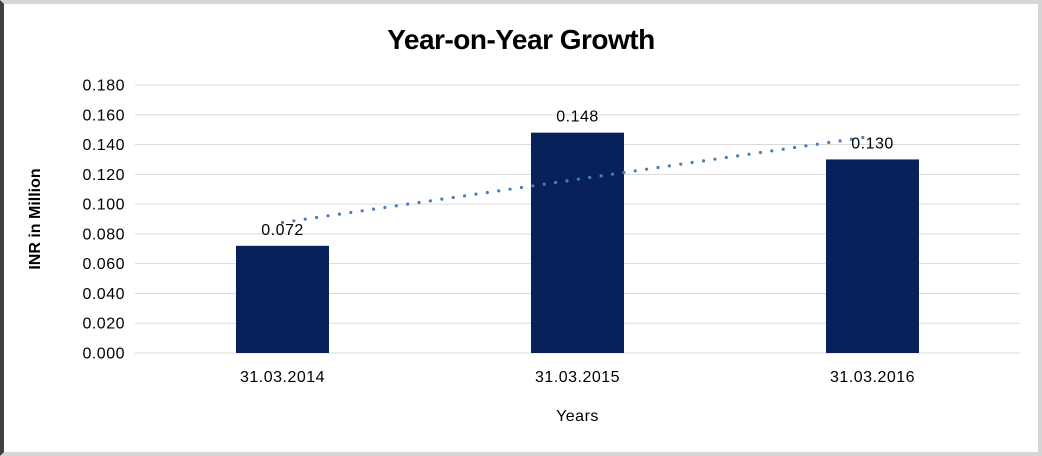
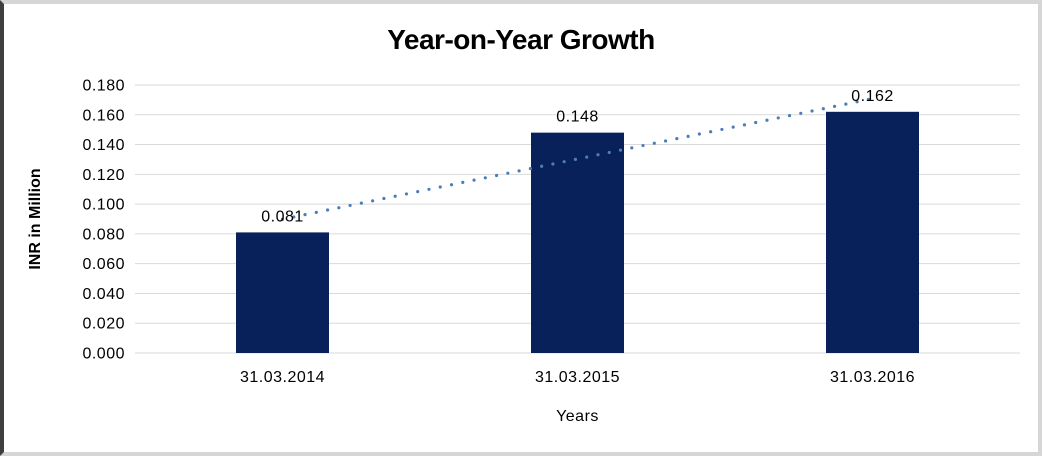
31.03.2014: 0.072 -> 0.081
31.03.2016: 0.130 -> 0.162
